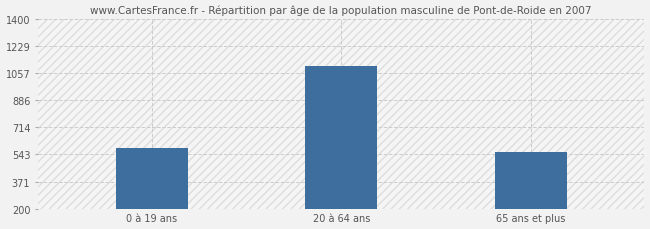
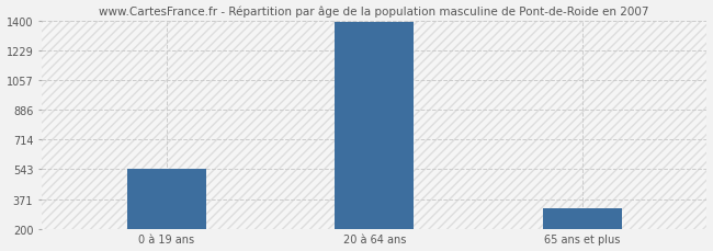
0 à 19 ans: 580 -> 540
20 à 64 ans: 1100 -> 1390
65 ans et plus: 560 -> 320
